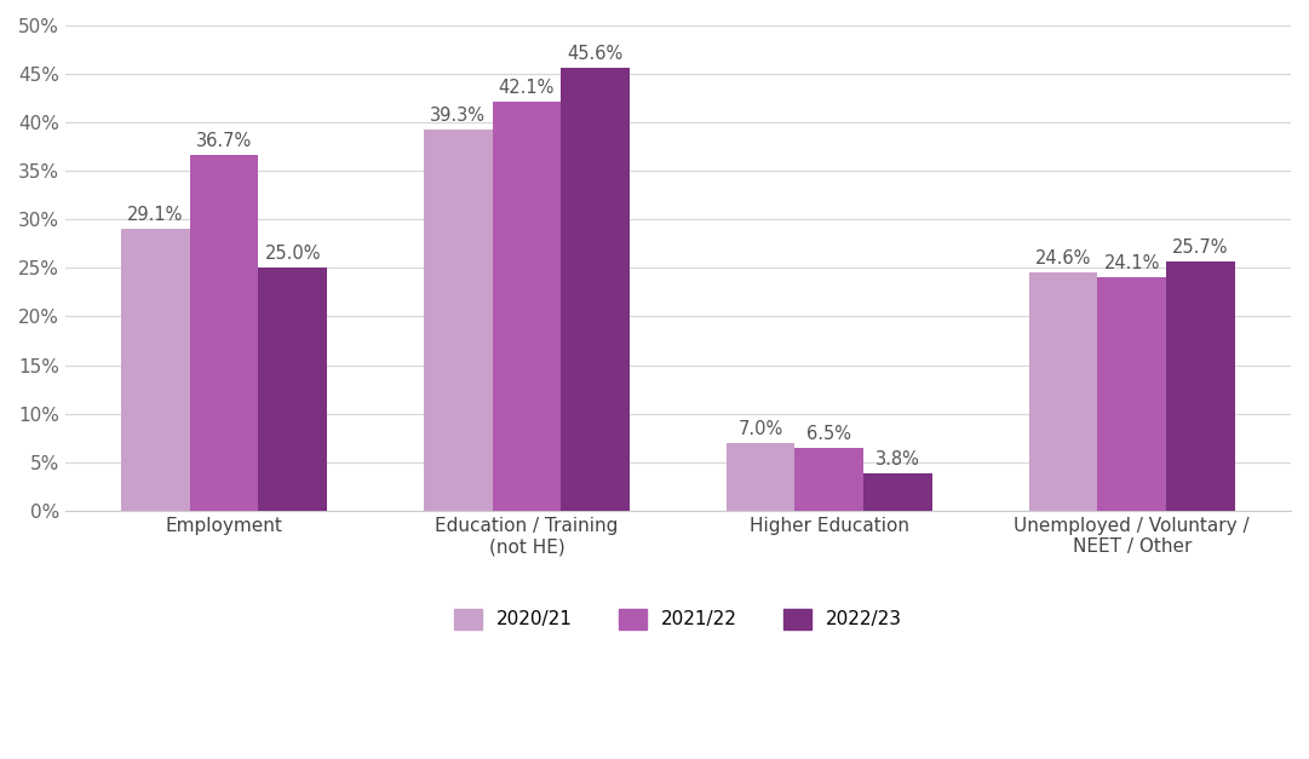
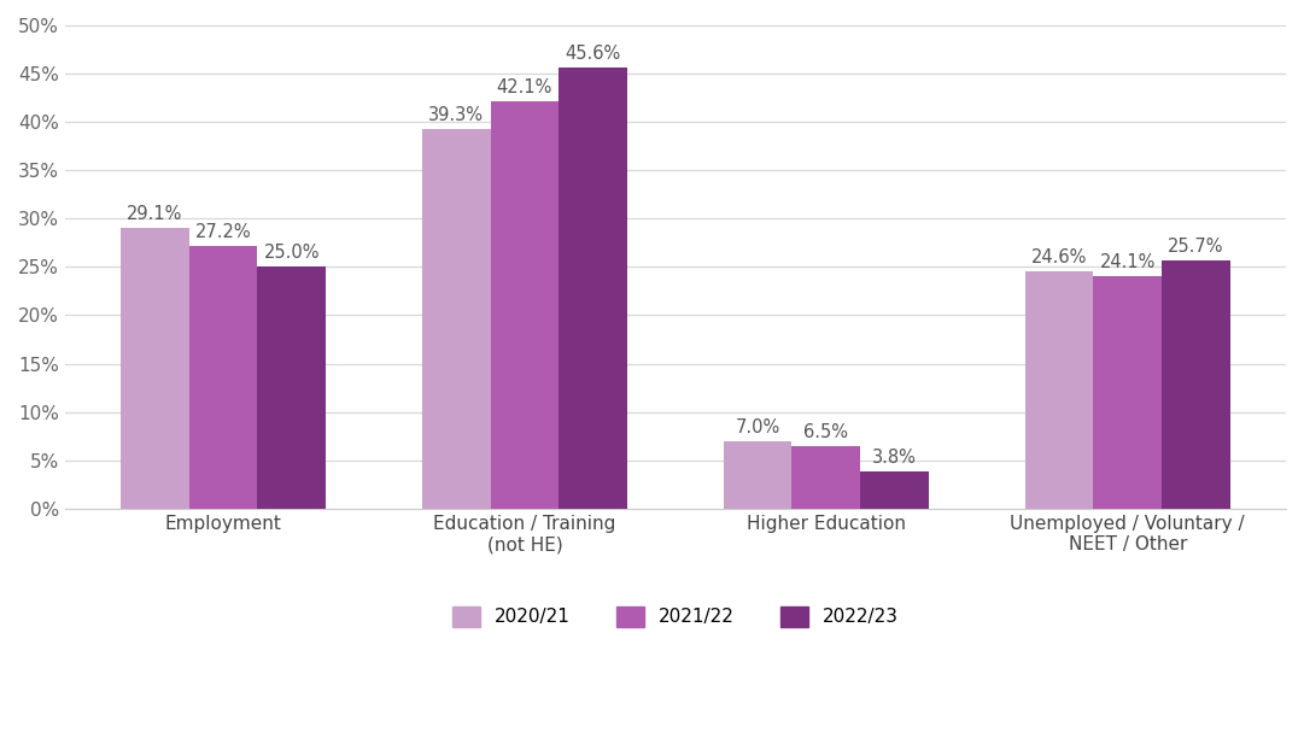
2021/22/Employment: 36.7% -> 27.2%
